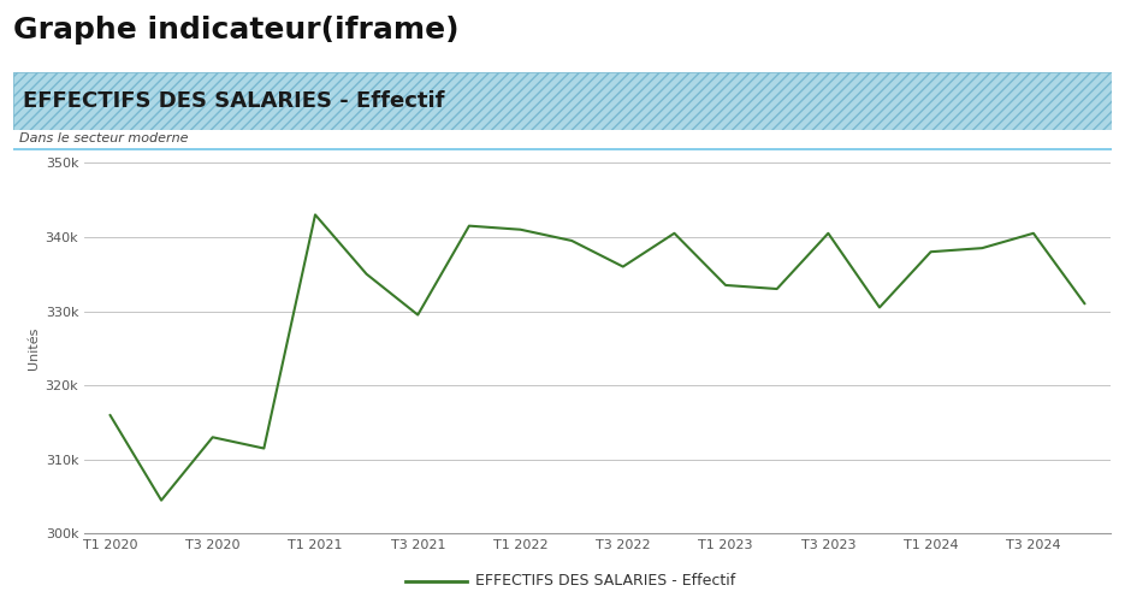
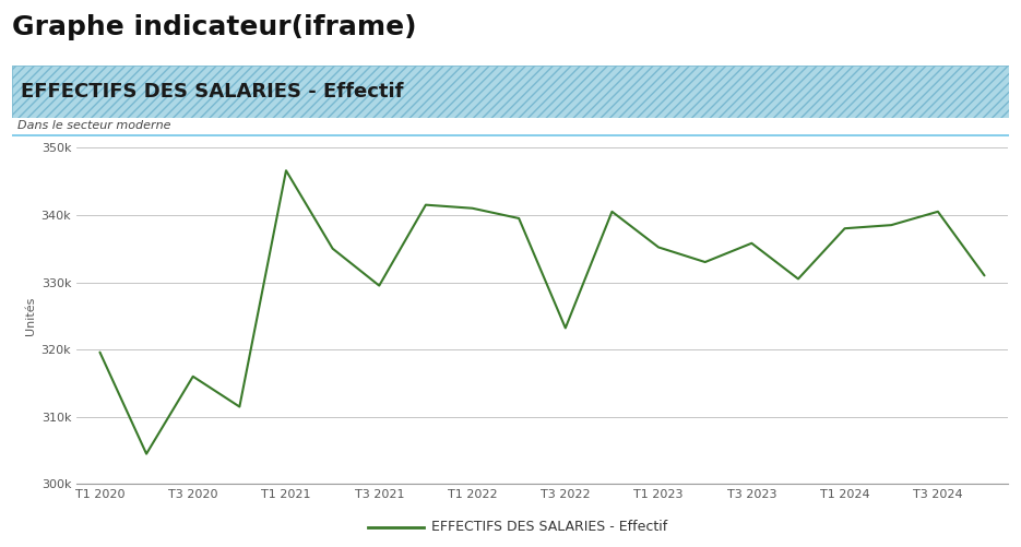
T1 2020: 316.0k -> 319.6k
T3 2020: 313.0k -> 316.0k
T1 2021: 343.0k -> 346.6k
T3 2022: 336.0k -> 323.2k
T1 2023: 333.5k -> 335.2k
T3 2023: 340.5k -> 335.8k
